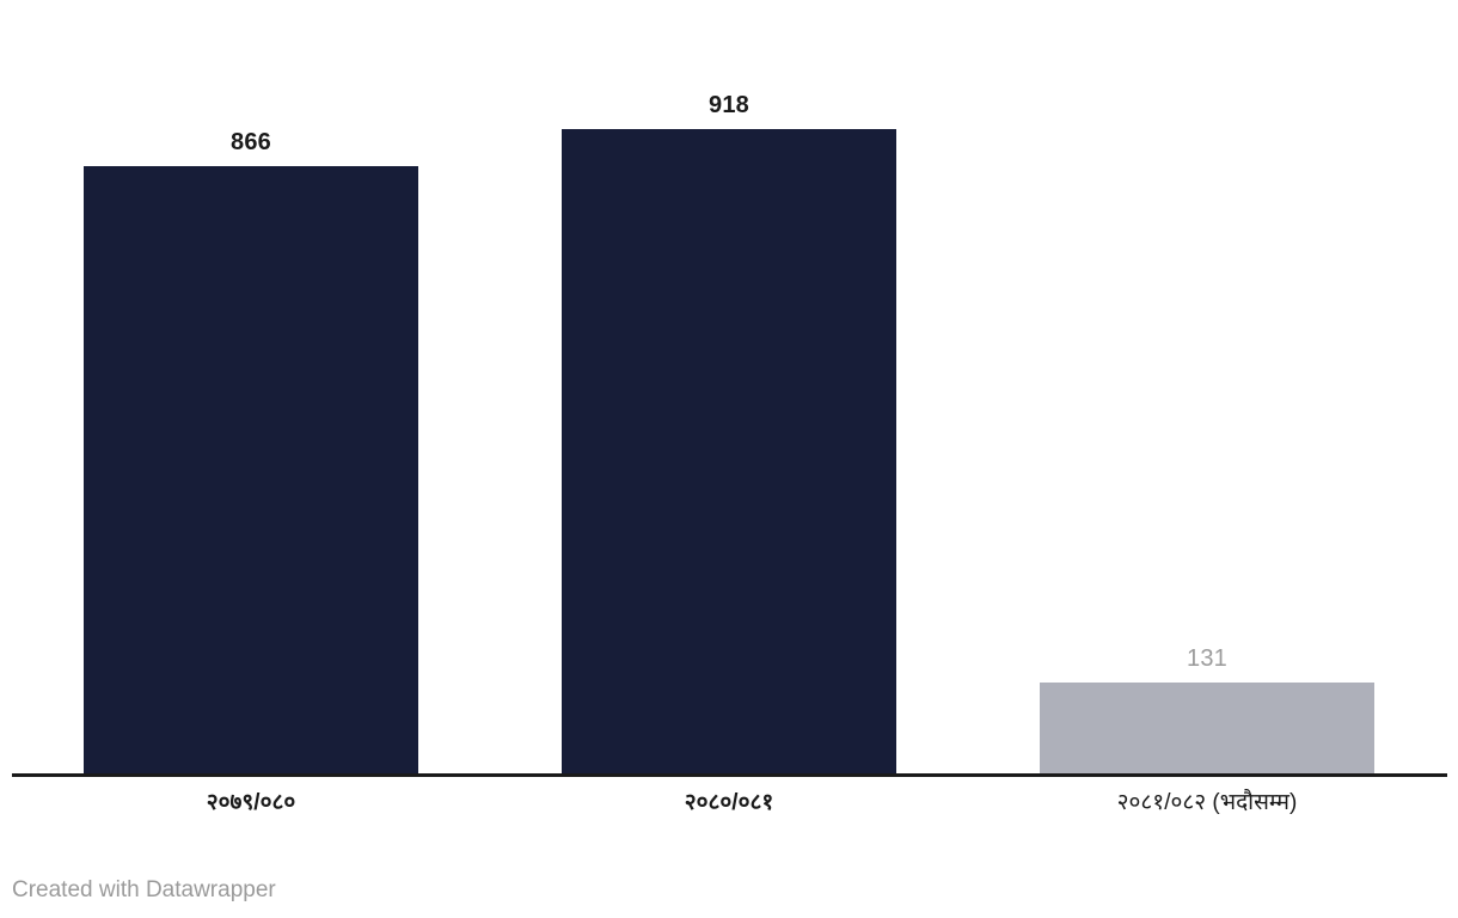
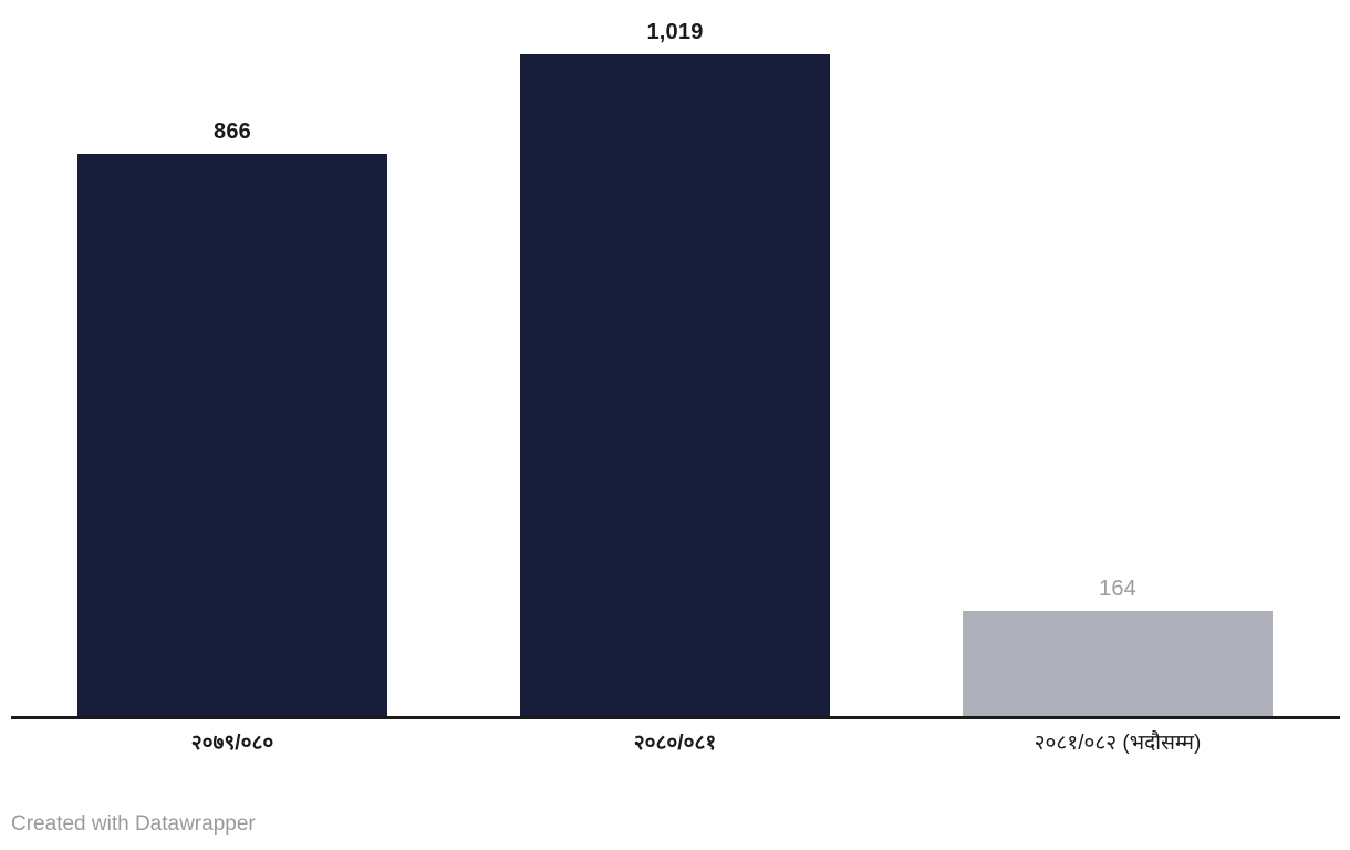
२०८०/०८१: 918 -> 1,019
२०८१/०८२ (भदौसम्म): 131 -> 164
